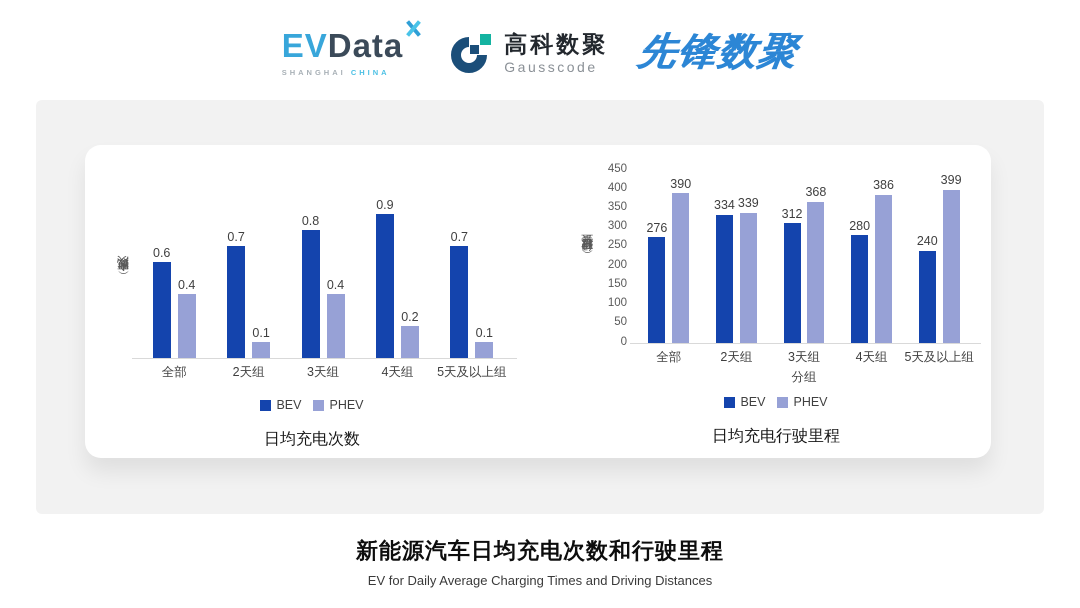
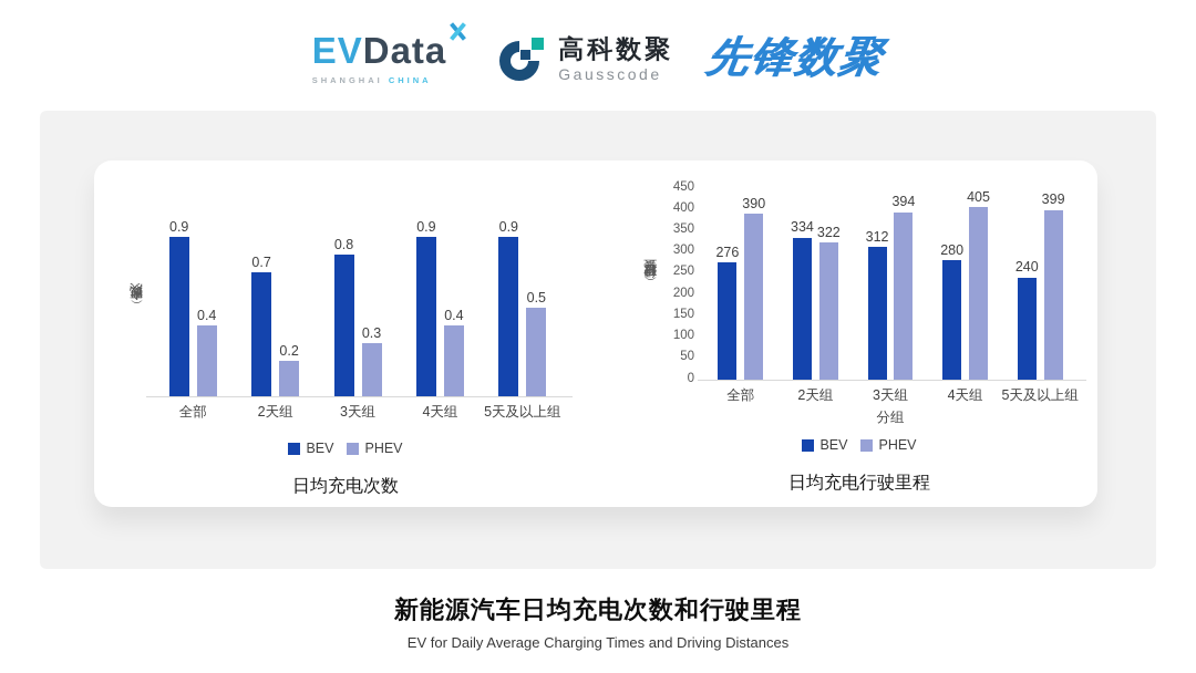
日均充电次数/BEV/全部: 0.6 -> 0.9
日均充电次数/PHEV/2天组: 0.1 -> 0.2
日均充电次数/PHEV/3天组: 0.4 -> 0.3
日均充电次数/PHEV/4天组: 0.2 -> 0.4
日均充电次数/BEV/5天及以上组: 0.7 -> 0.9
日均充电次数/PHEV/5天及以上组: 0.1 -> 0.5
日均充电行驶里程/PHEV/2天组: 339 -> 322
日均充电行驶里程/PHEV/3天组: 368 -> 394
日均充电行驶里程/PHEV/4天组: 386 -> 405
